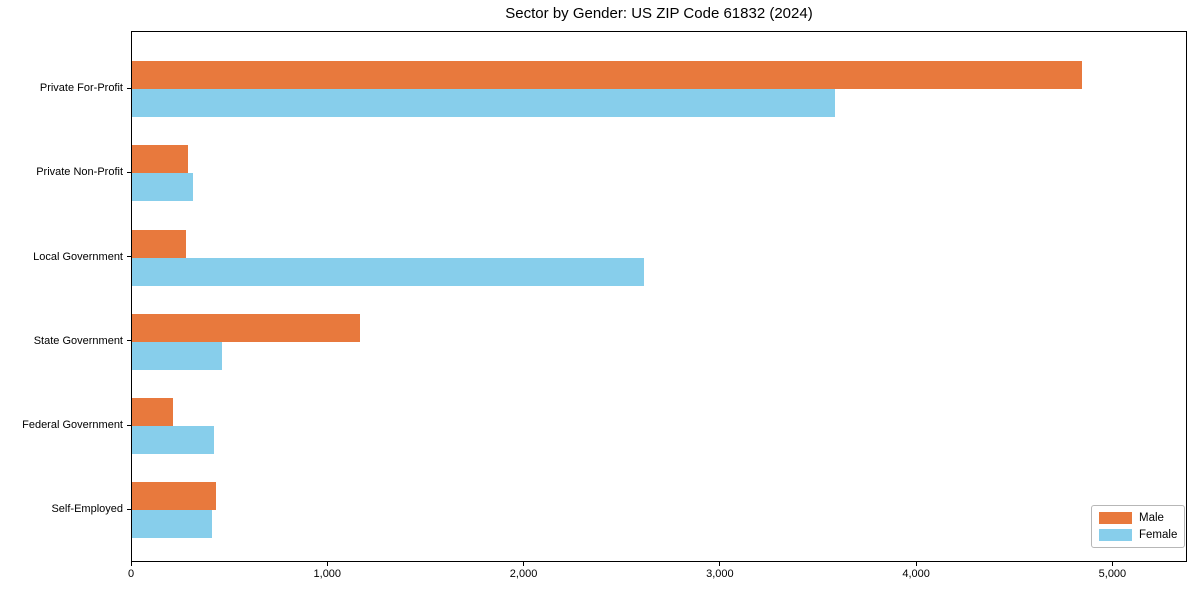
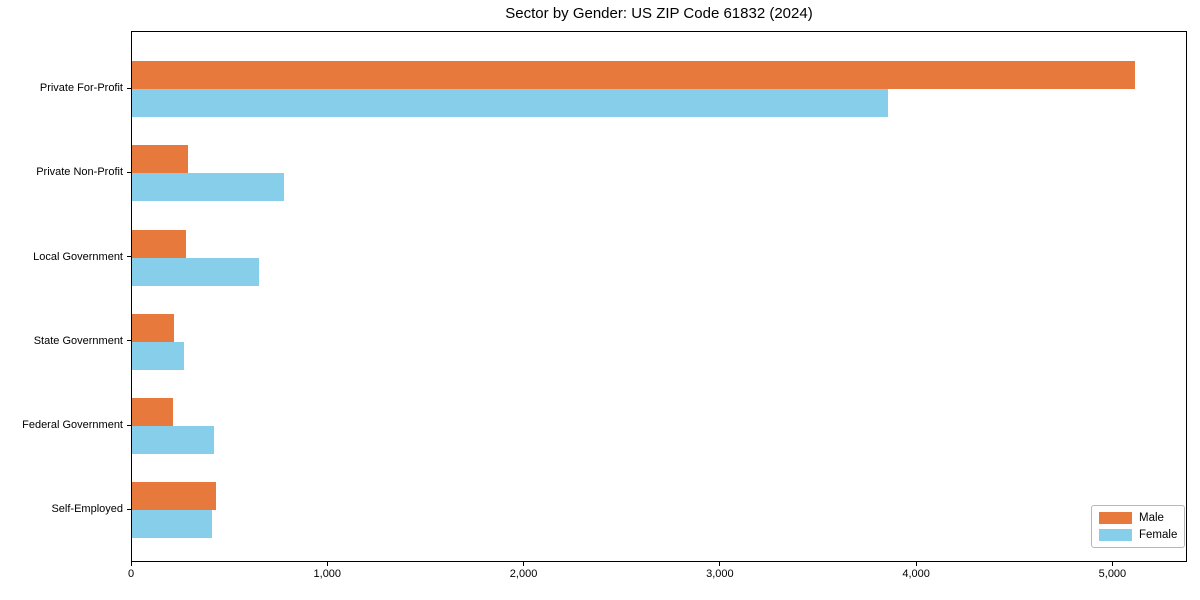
Male/Private For-Profit: 4840 -> 5110
Female/Private For-Profit: 3580 -> 3850
Female/Private Non-Profit: 310 -> 780
Female/Local Government: 2610 -> 640
Male/State Government: 1160 -> 220
Female/State Government: 460 -> 260
